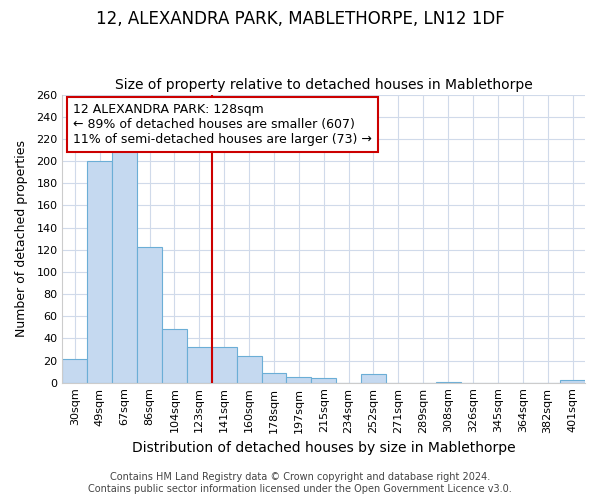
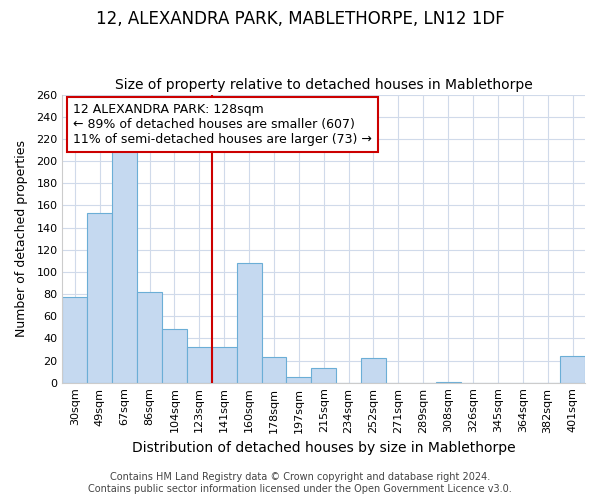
30sqm: 21 -> 77
49sqm: 200 -> 153
86sqm: 122 -> 82
160sqm: 24 -> 108
178sqm: 9 -> 23
215sqm: 4 -> 13
252sqm: 8 -> 22
401sqm: 2 -> 24
